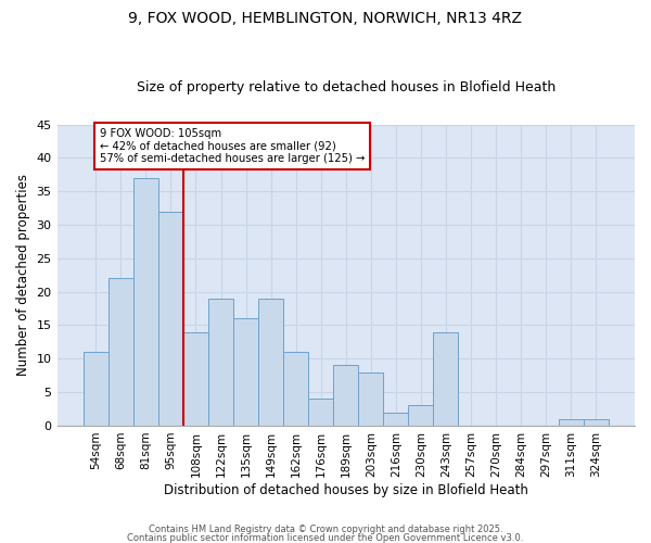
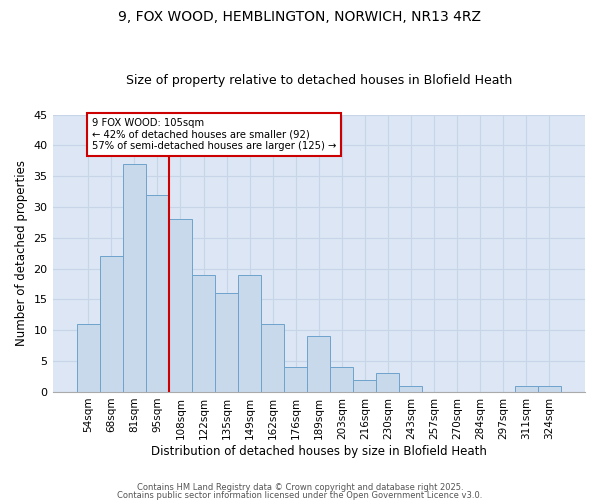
108sqm: 14 -> 28
203sqm: 8 -> 4
243sqm: 14 -> 1
